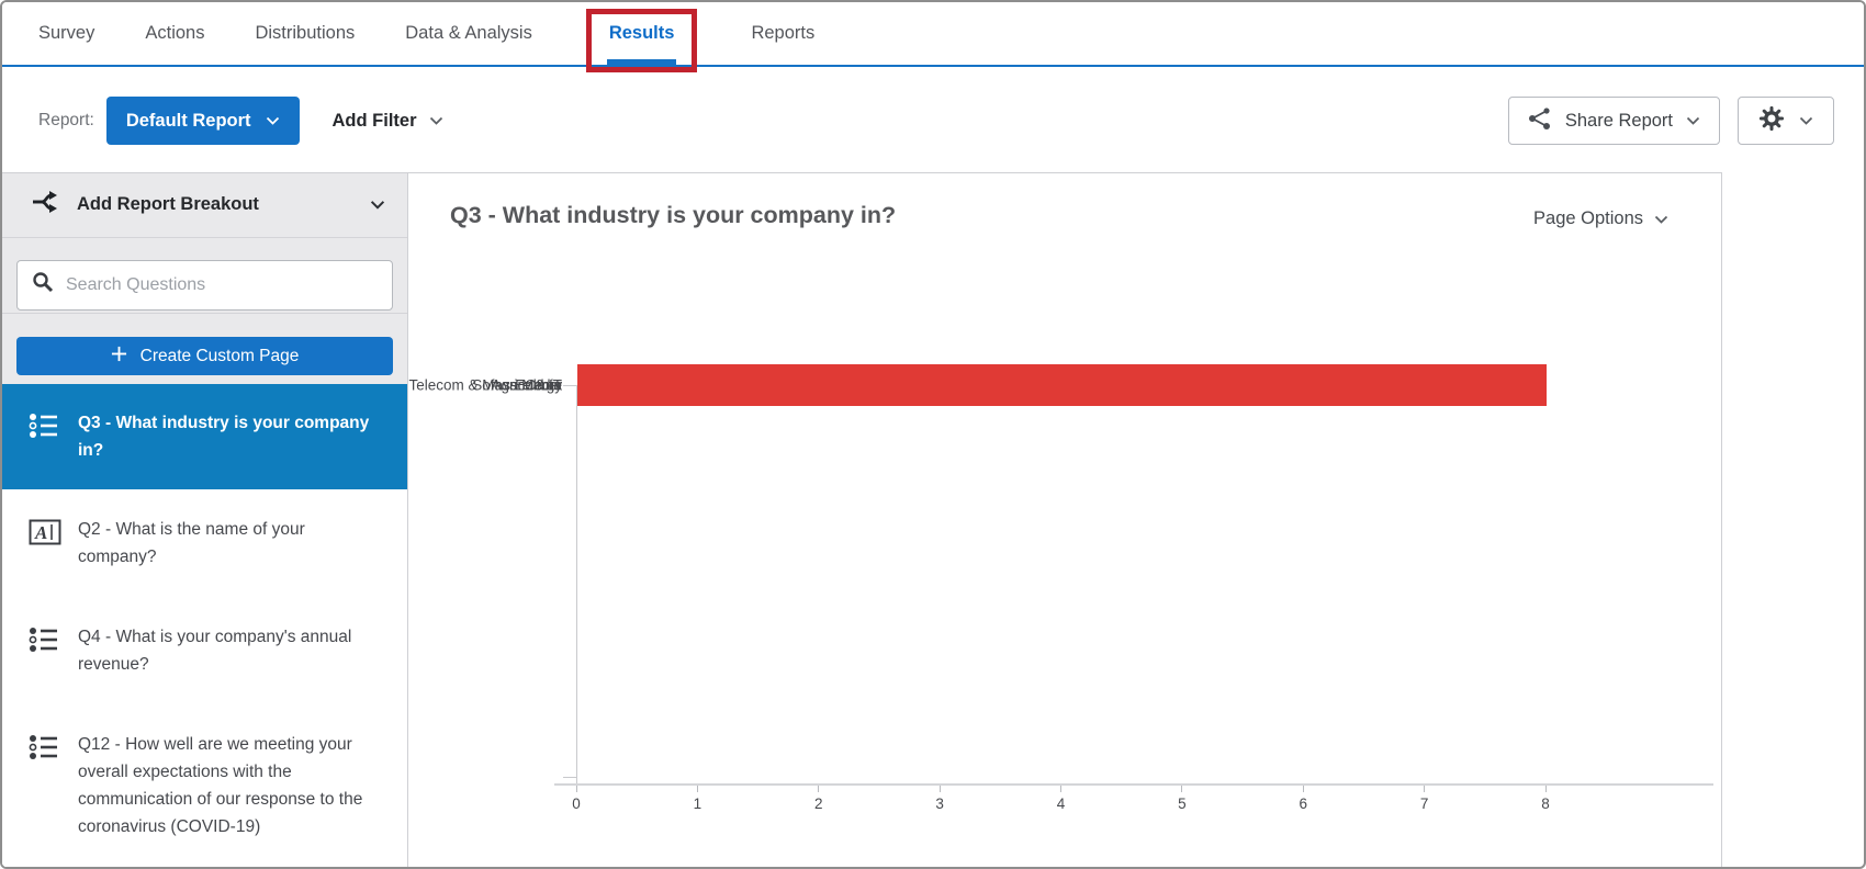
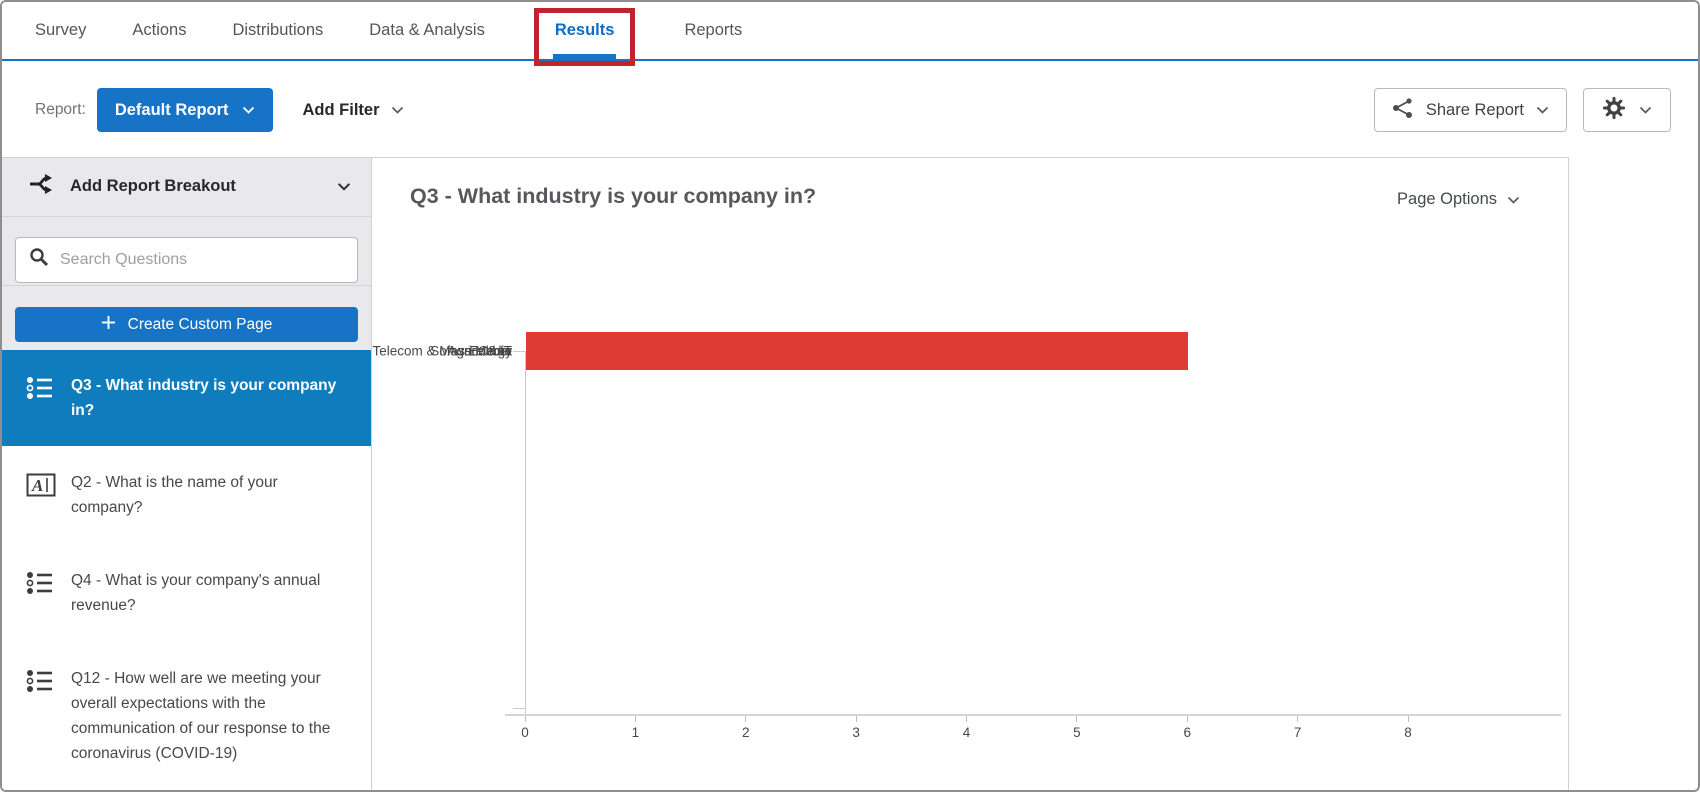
Agriculture: 8 -> 6
Telecom & Mass Media: 7 -> 6
